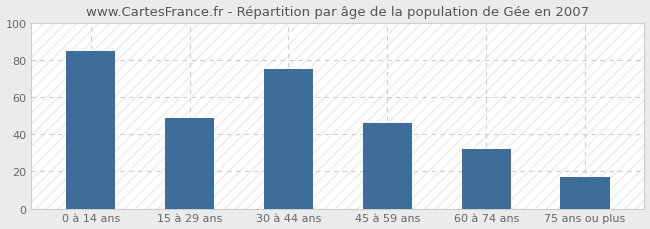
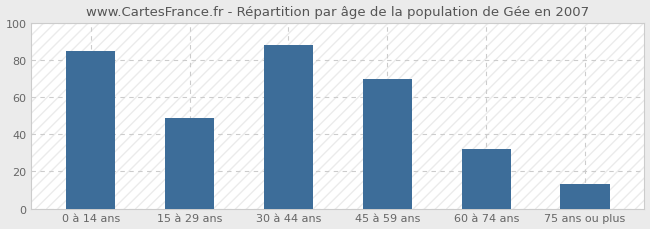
30 à 44 ans: 75 -> 88
45 à 59 ans: 46 -> 70
75 ans ou plus: 17 -> 13
